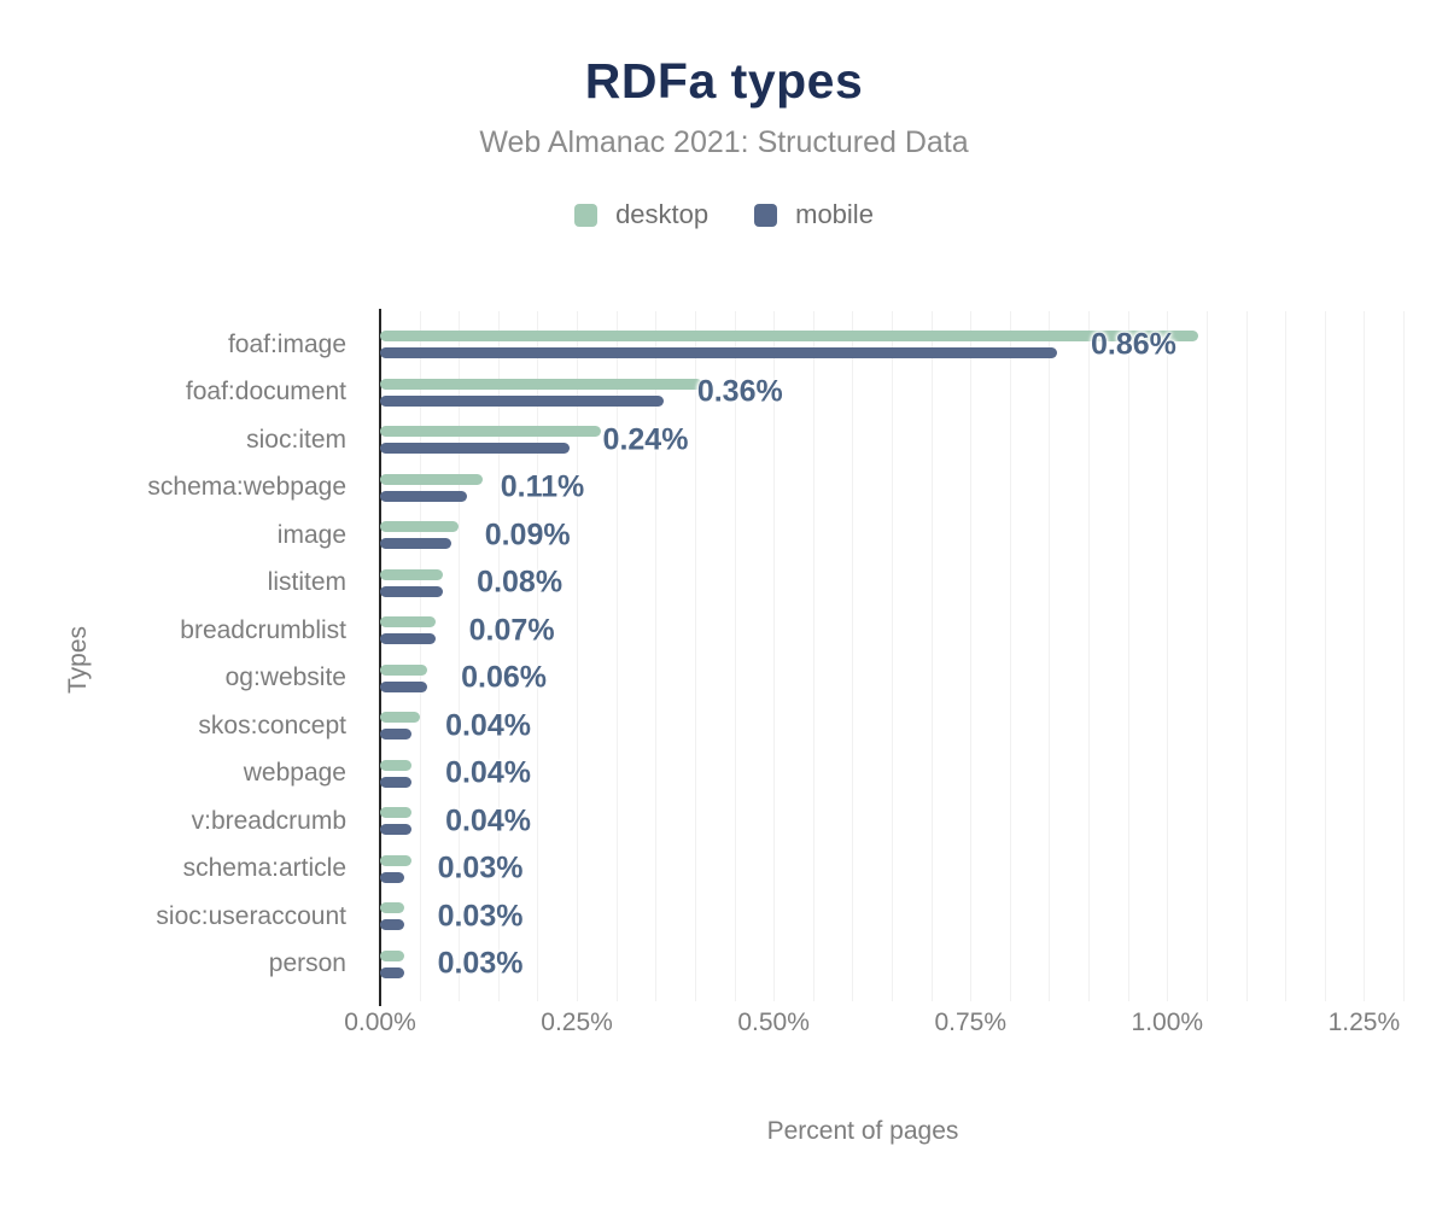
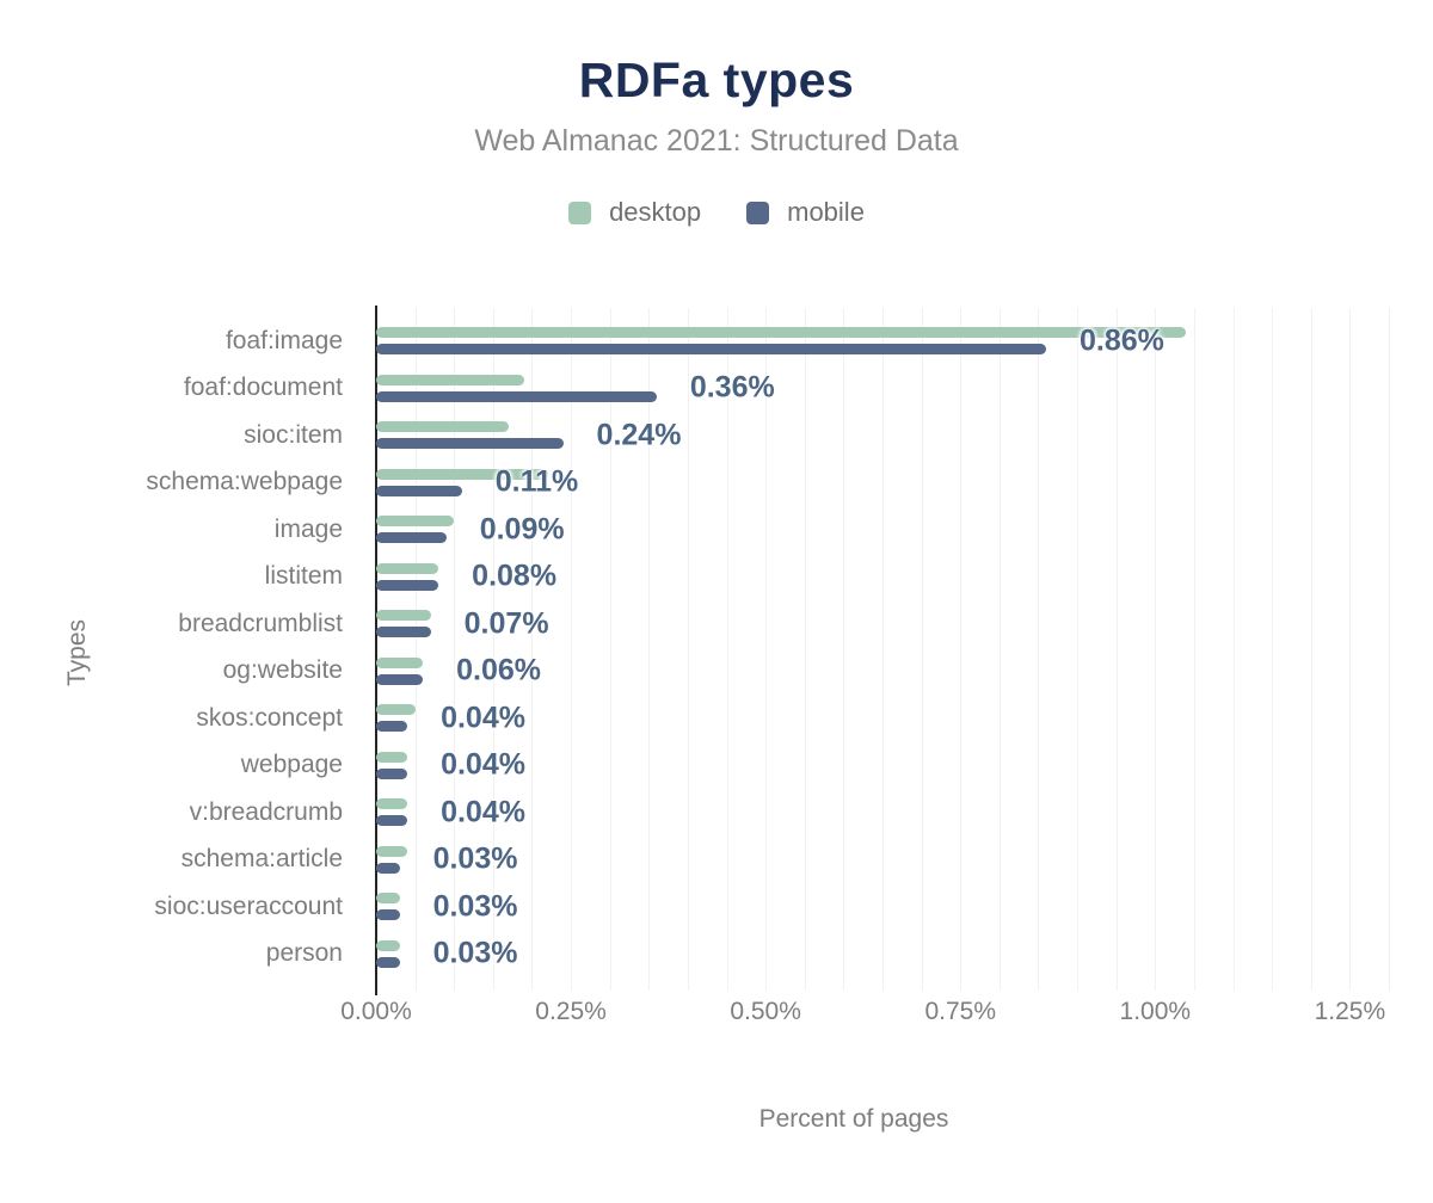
desktop/foaf:document: 0.41% -> 0.19%
desktop/sioc:item: 0.28% -> 0.17%
desktop/schema:webpage: 0.13% -> 0.22%
